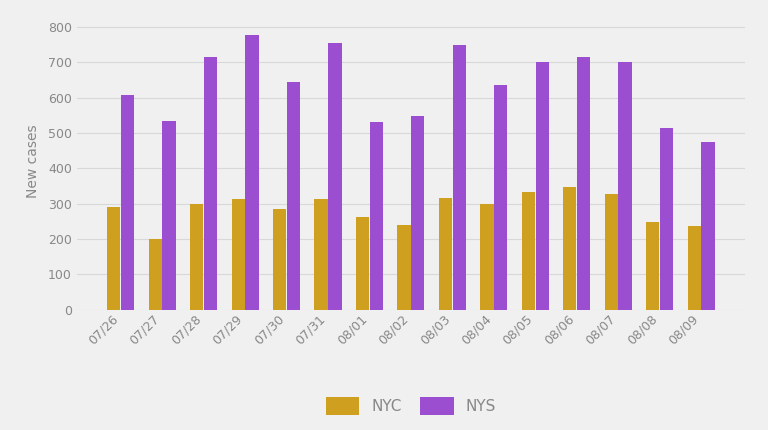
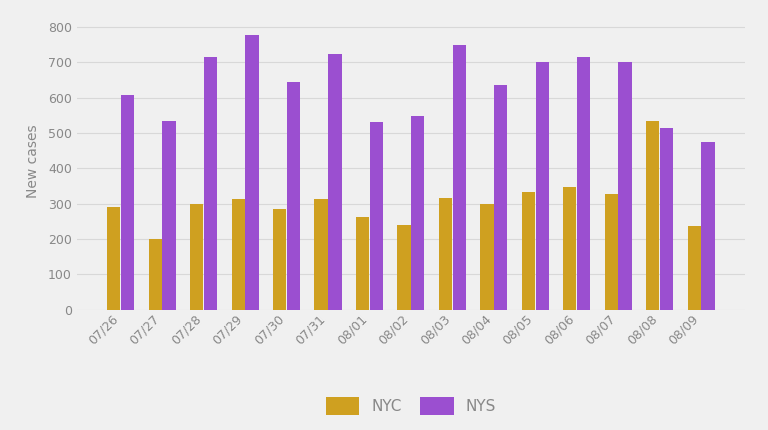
NYS/07/31: 755 -> 725
NYC/08/08: 248 -> 535
